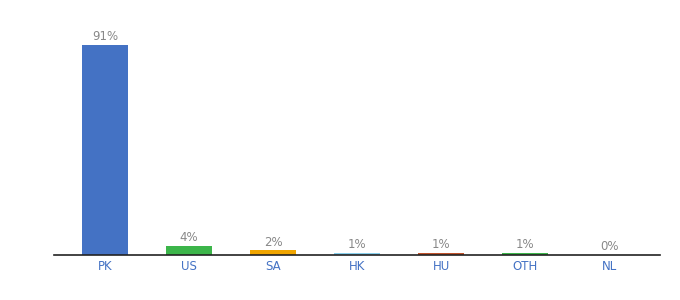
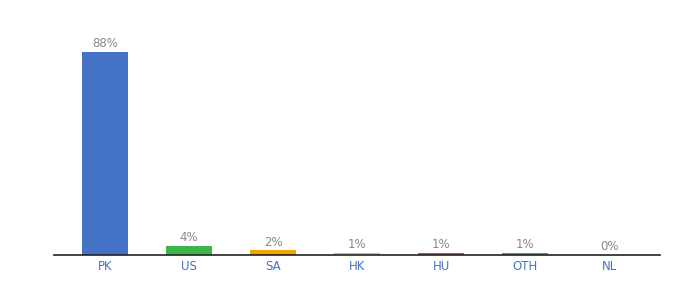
PK: 91% -> 88%
